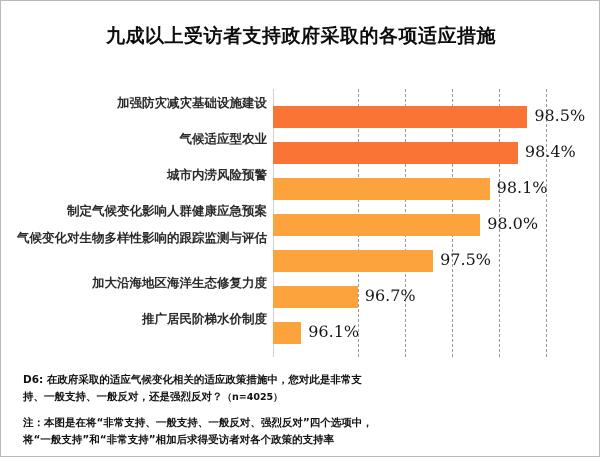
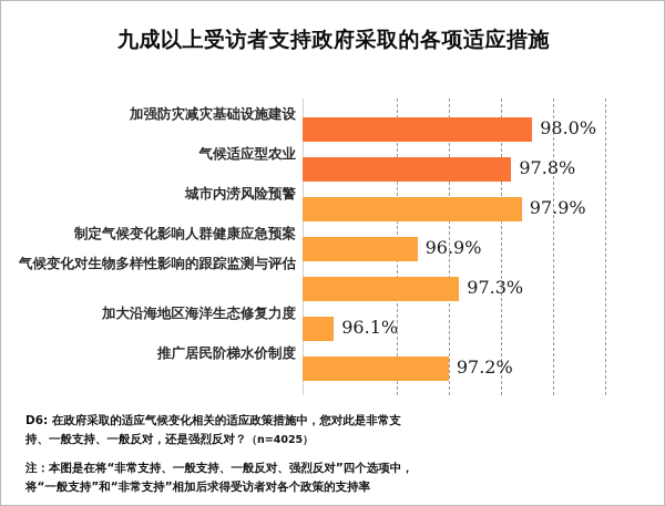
加强防灾减灾基础设施建设: 98.5% -> 98.0%
气候适应型农业: 98.4% -> 97.8%
城市内涝风险预警: 98.1% -> 97.9%
制定气候变化影响人群健康应急预案: 98.0% -> 96.9%
气候变化对生物多样性影响的跟踪监测与评估: 97.5% -> 97.3%
加大沿海地区海洋生态修复力度: 96.7% -> 96.1%
推广居民阶梯水价制度: 96.1% -> 97.2%
